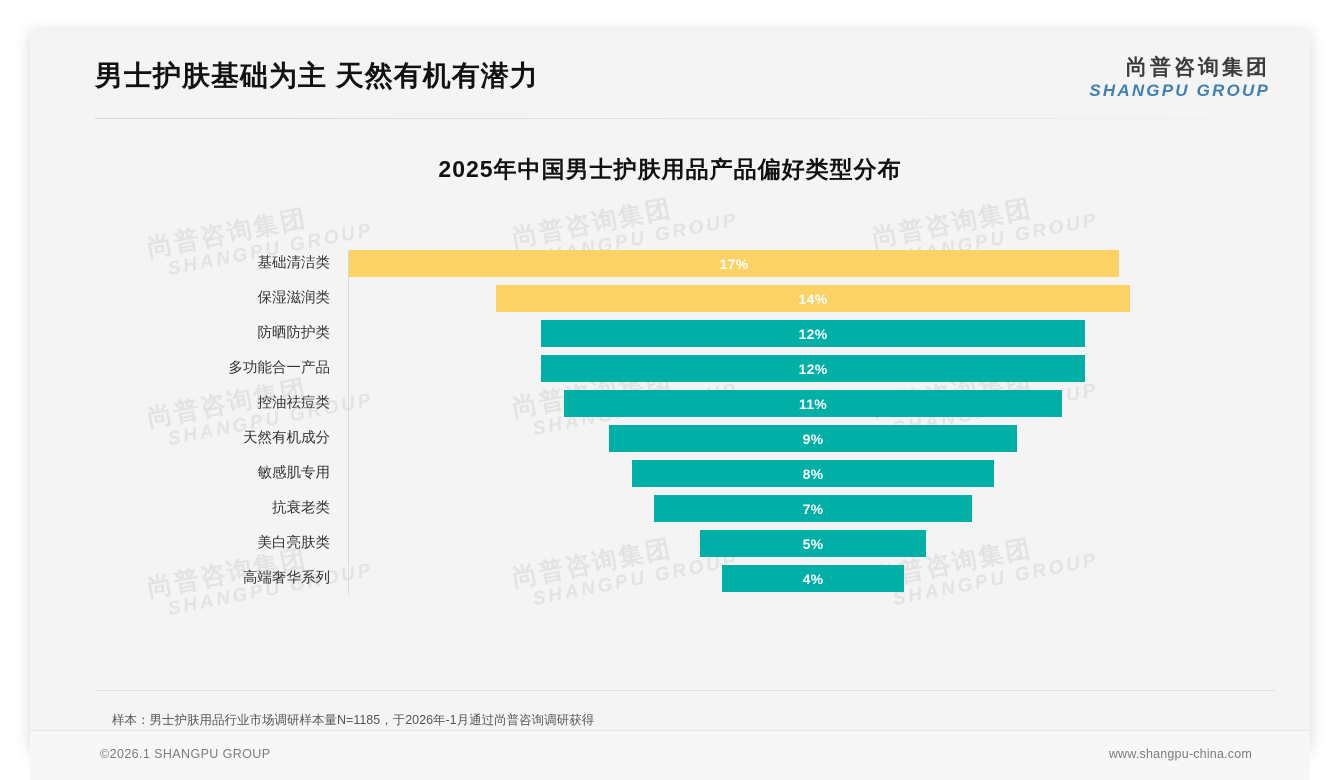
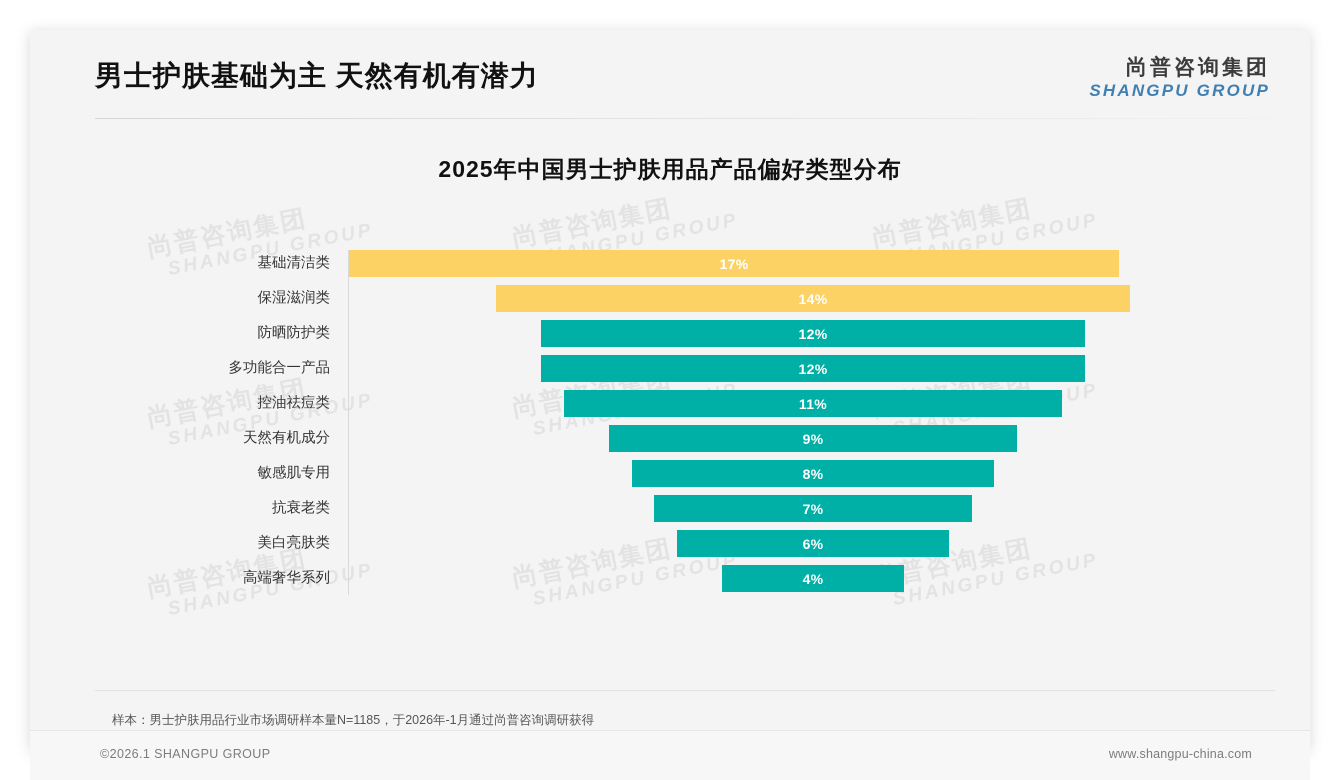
美白亮肤类: 5% -> 6%
